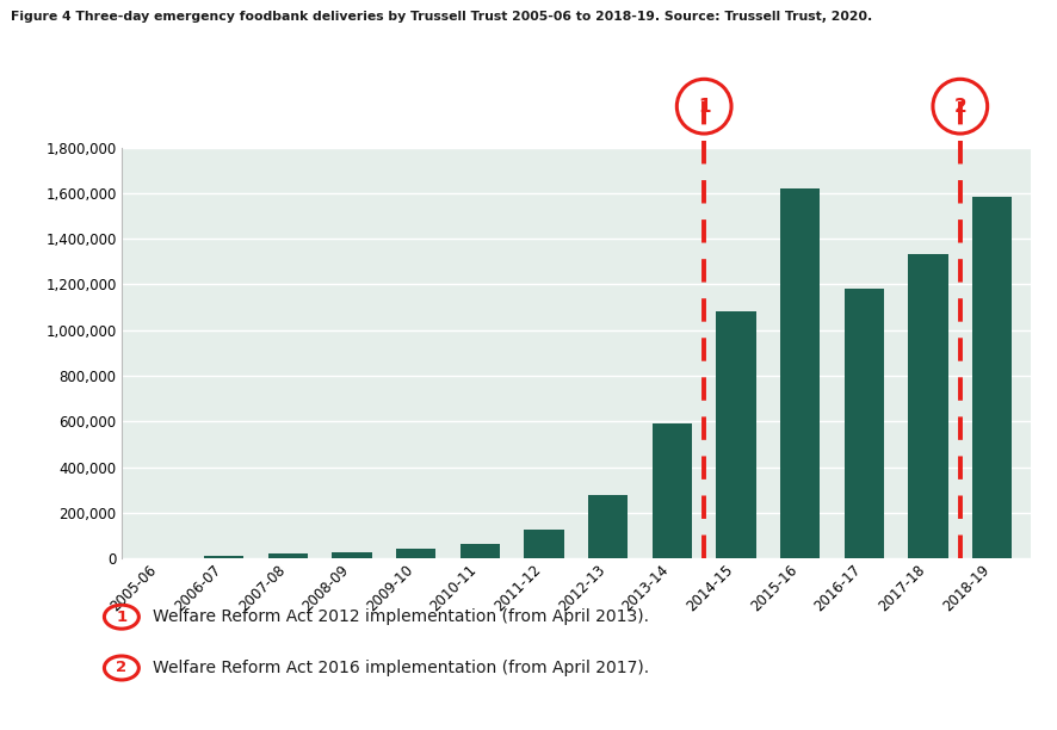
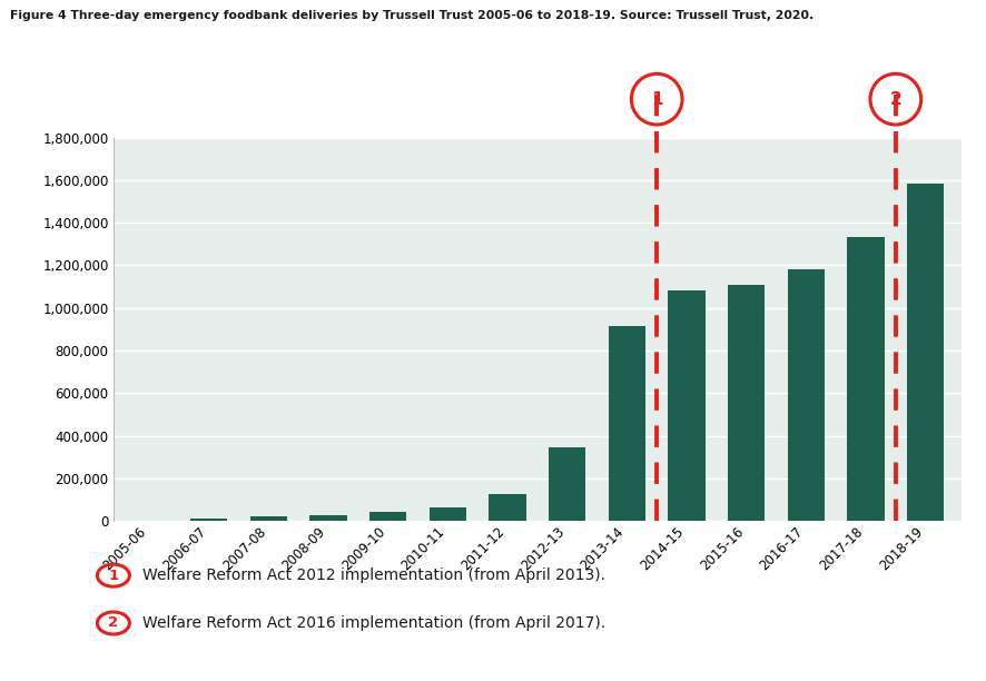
2012-13: 280,000 -> 350,000
2013-14: 590,000 -> 910,000
2015-16: 1,620,000 -> 1,110,000
